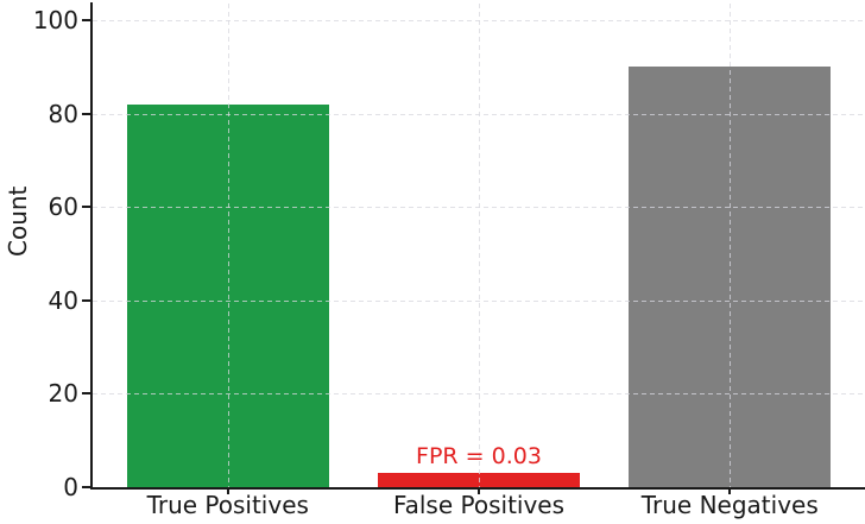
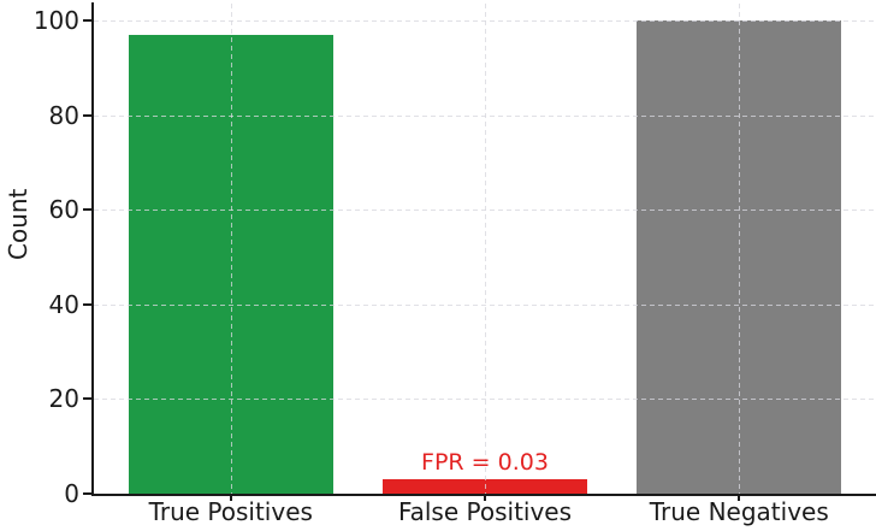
True Positives: 82 -> 97
True Negatives: 90 -> 100
